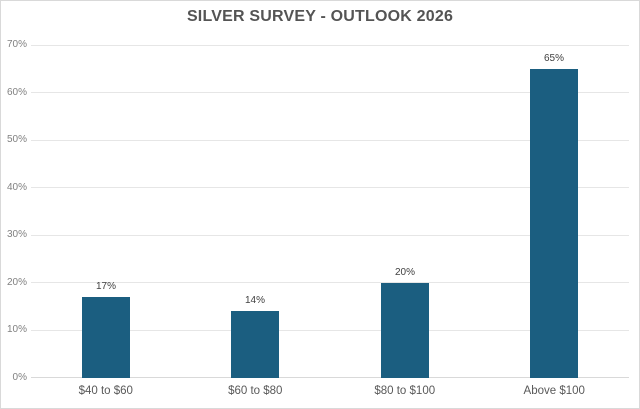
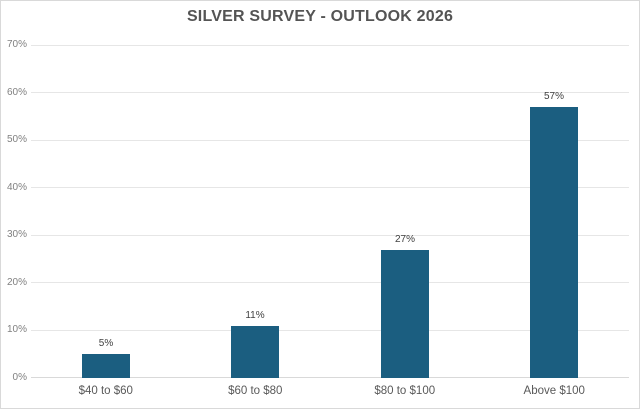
$40 to $60: 17% -> 5%
$60 to $80: 14% -> 11%
$80 to $100: 20% -> 27%
Above $100: 65% -> 57%
